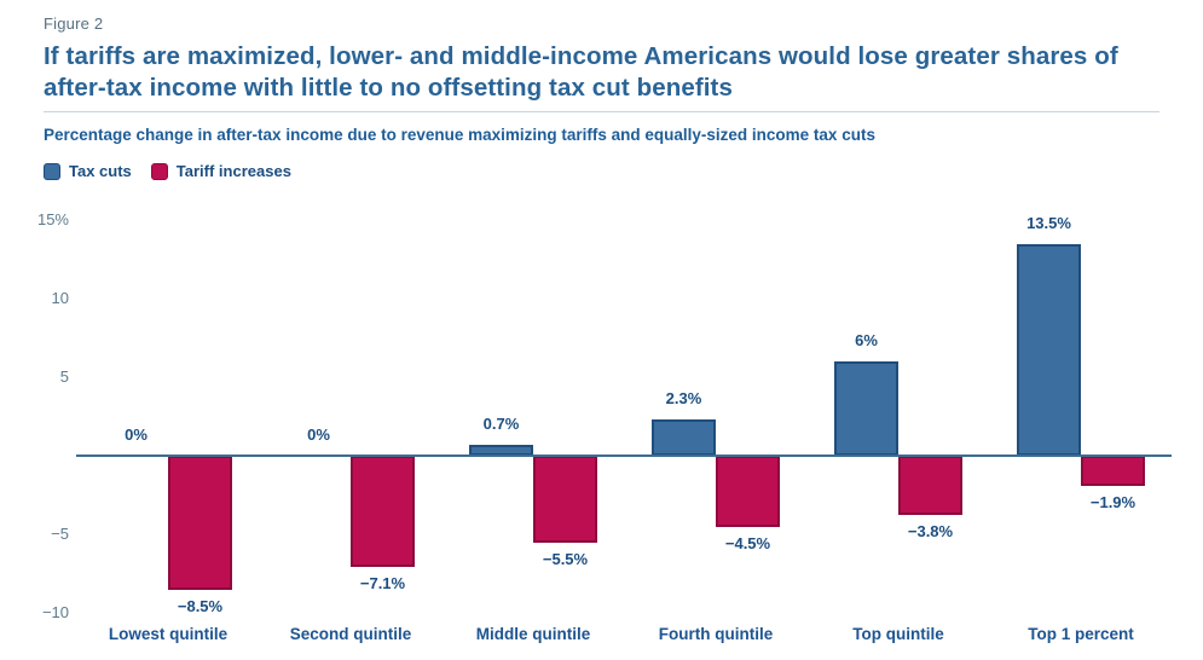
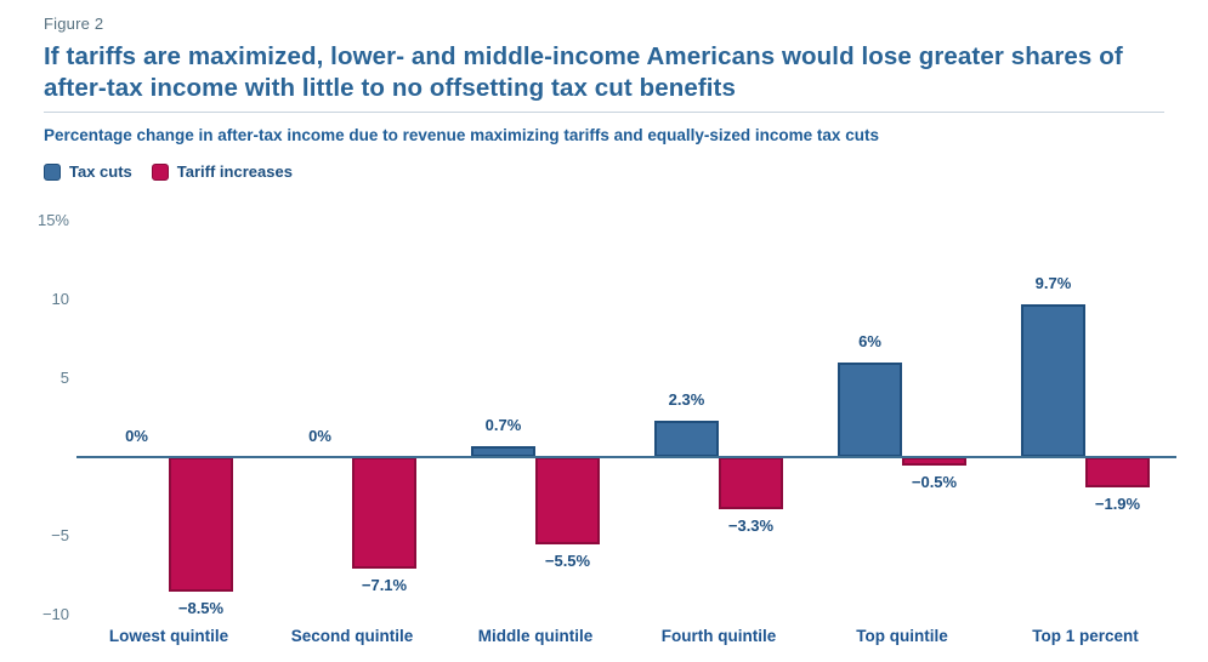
Tariff increases/Fourth quintile: −4.5% -> −3.3%
Tariff increases/Top quintile: −3.8% -> −0.5%
Tax cuts/Top 1 percent: 13.5% -> 9.7%
